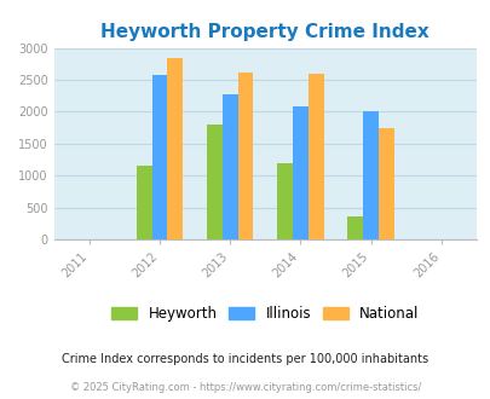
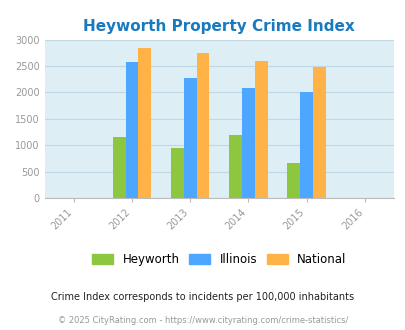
Heyworth/2013: 1800 -> 950
National/2013: 2620 -> 2750
Heyworth/2015: 360 -> 660
National/2015: 1740 -> 2490
